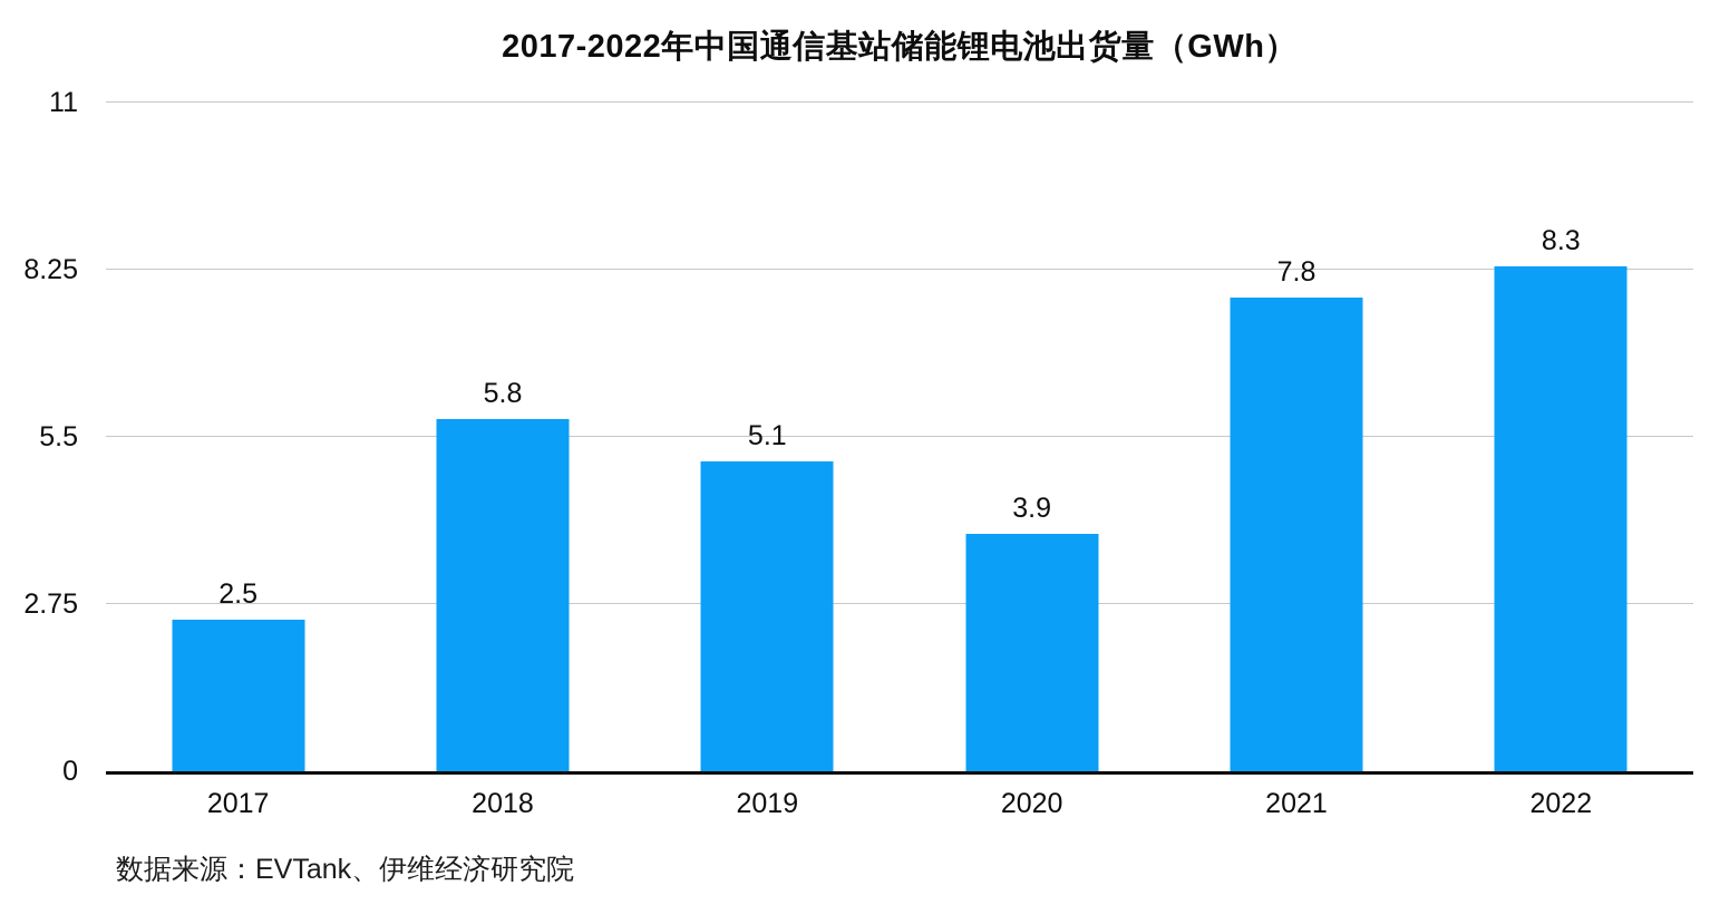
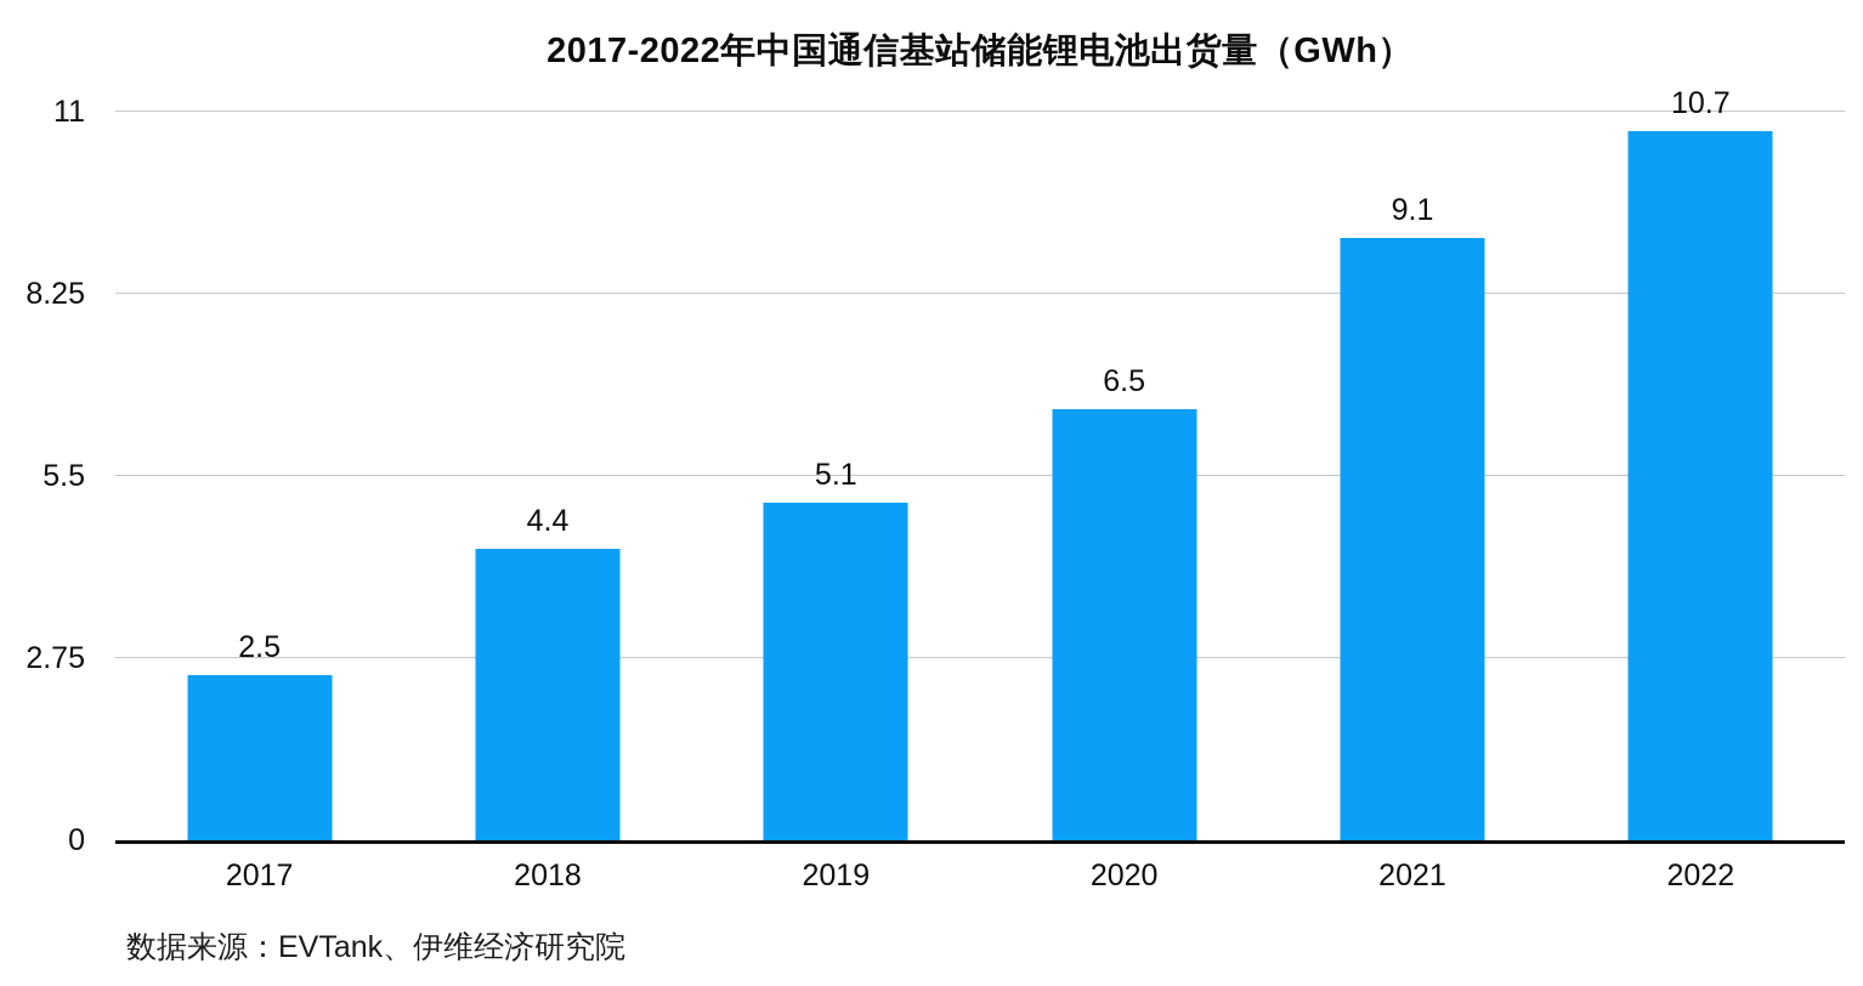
2018: 5.8 -> 4.4
2020: 3.9 -> 6.5
2021: 7.8 -> 9.1
2022: 8.3 -> 10.7
